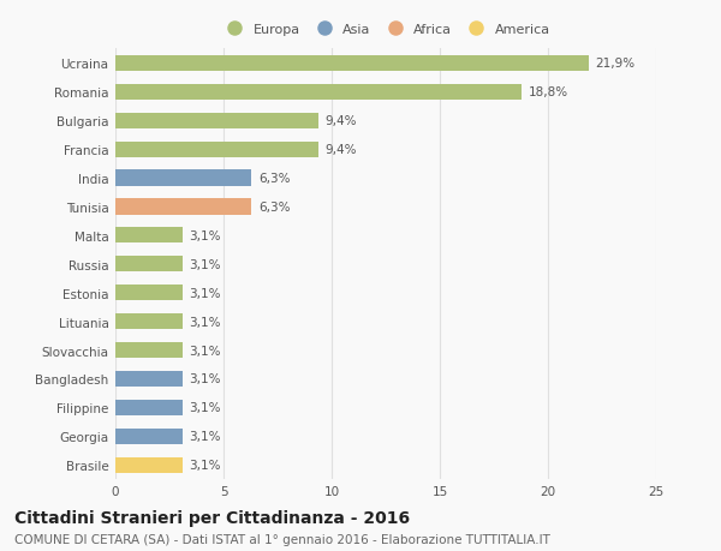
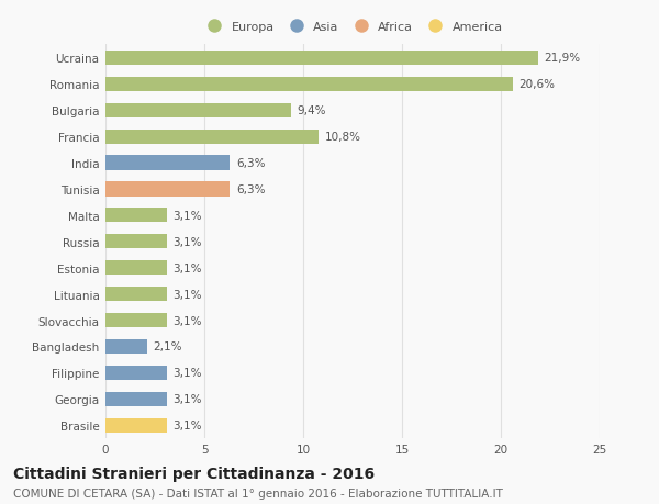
Romania: 18,8% -> 20,6%
Francia: 9,4% -> 10,8%
Bangladesh: 3,1% -> 2,1%
